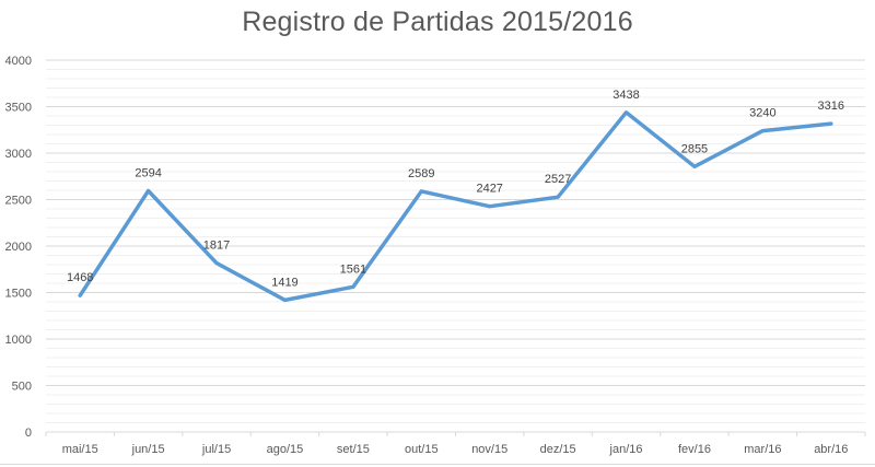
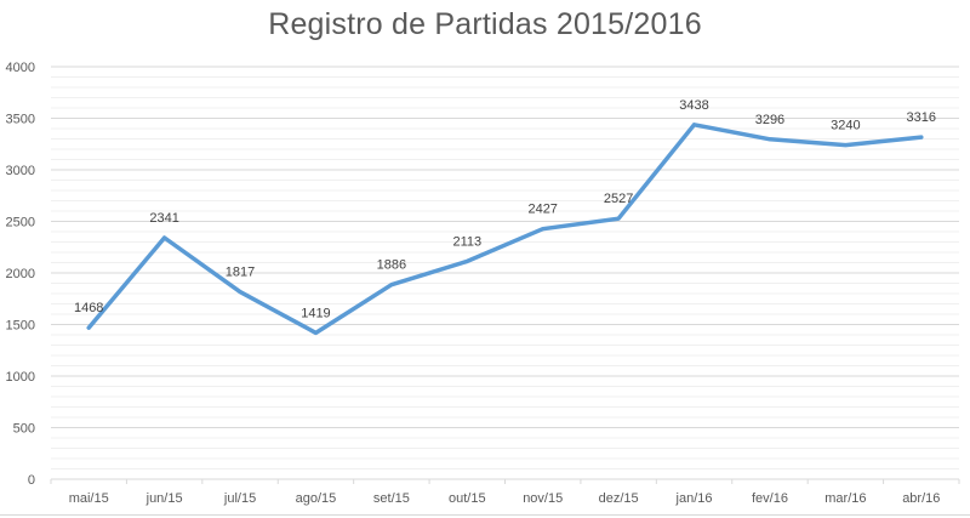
jun/15: 2594 -> 2341
set/15: 1561 -> 1886
out/15: 2589 -> 2113
fev/16: 2855 -> 3296
